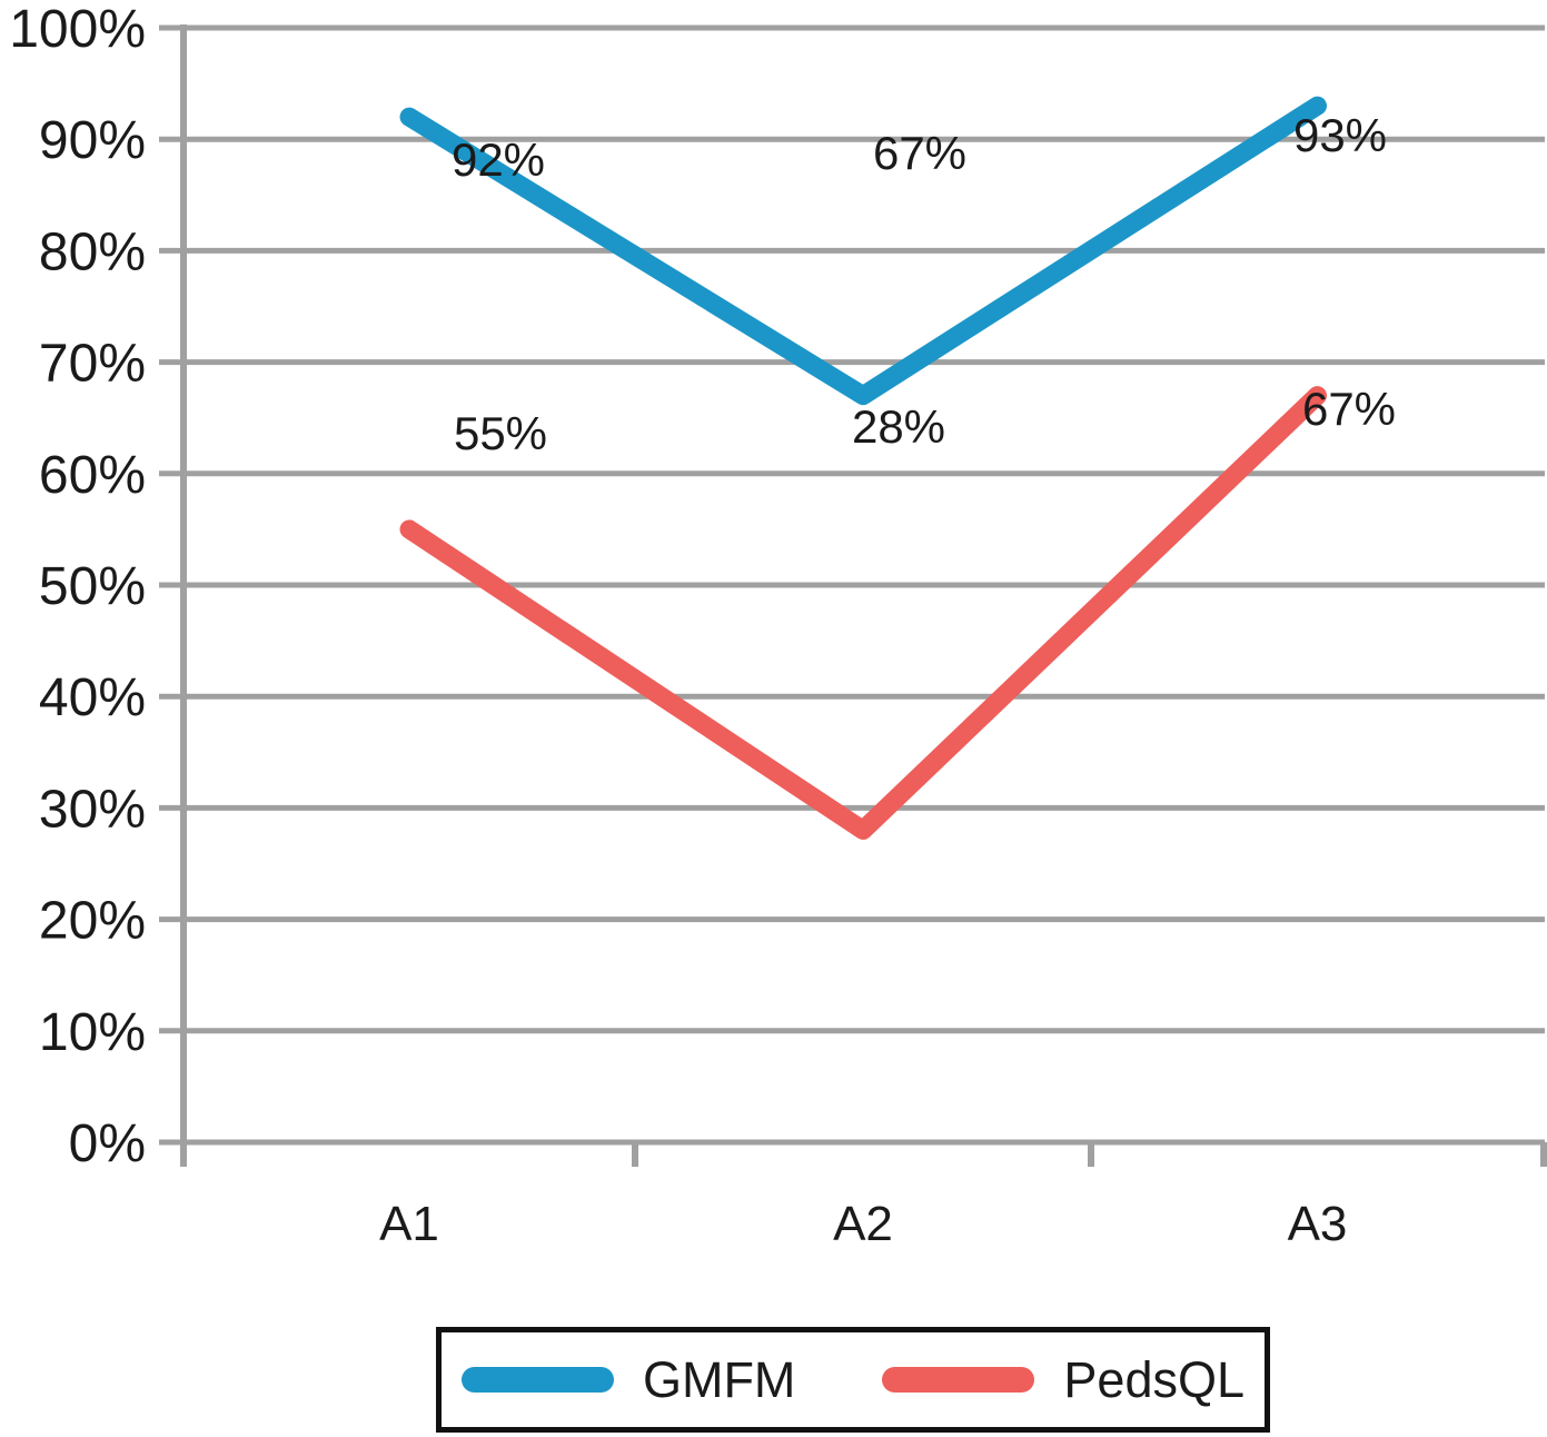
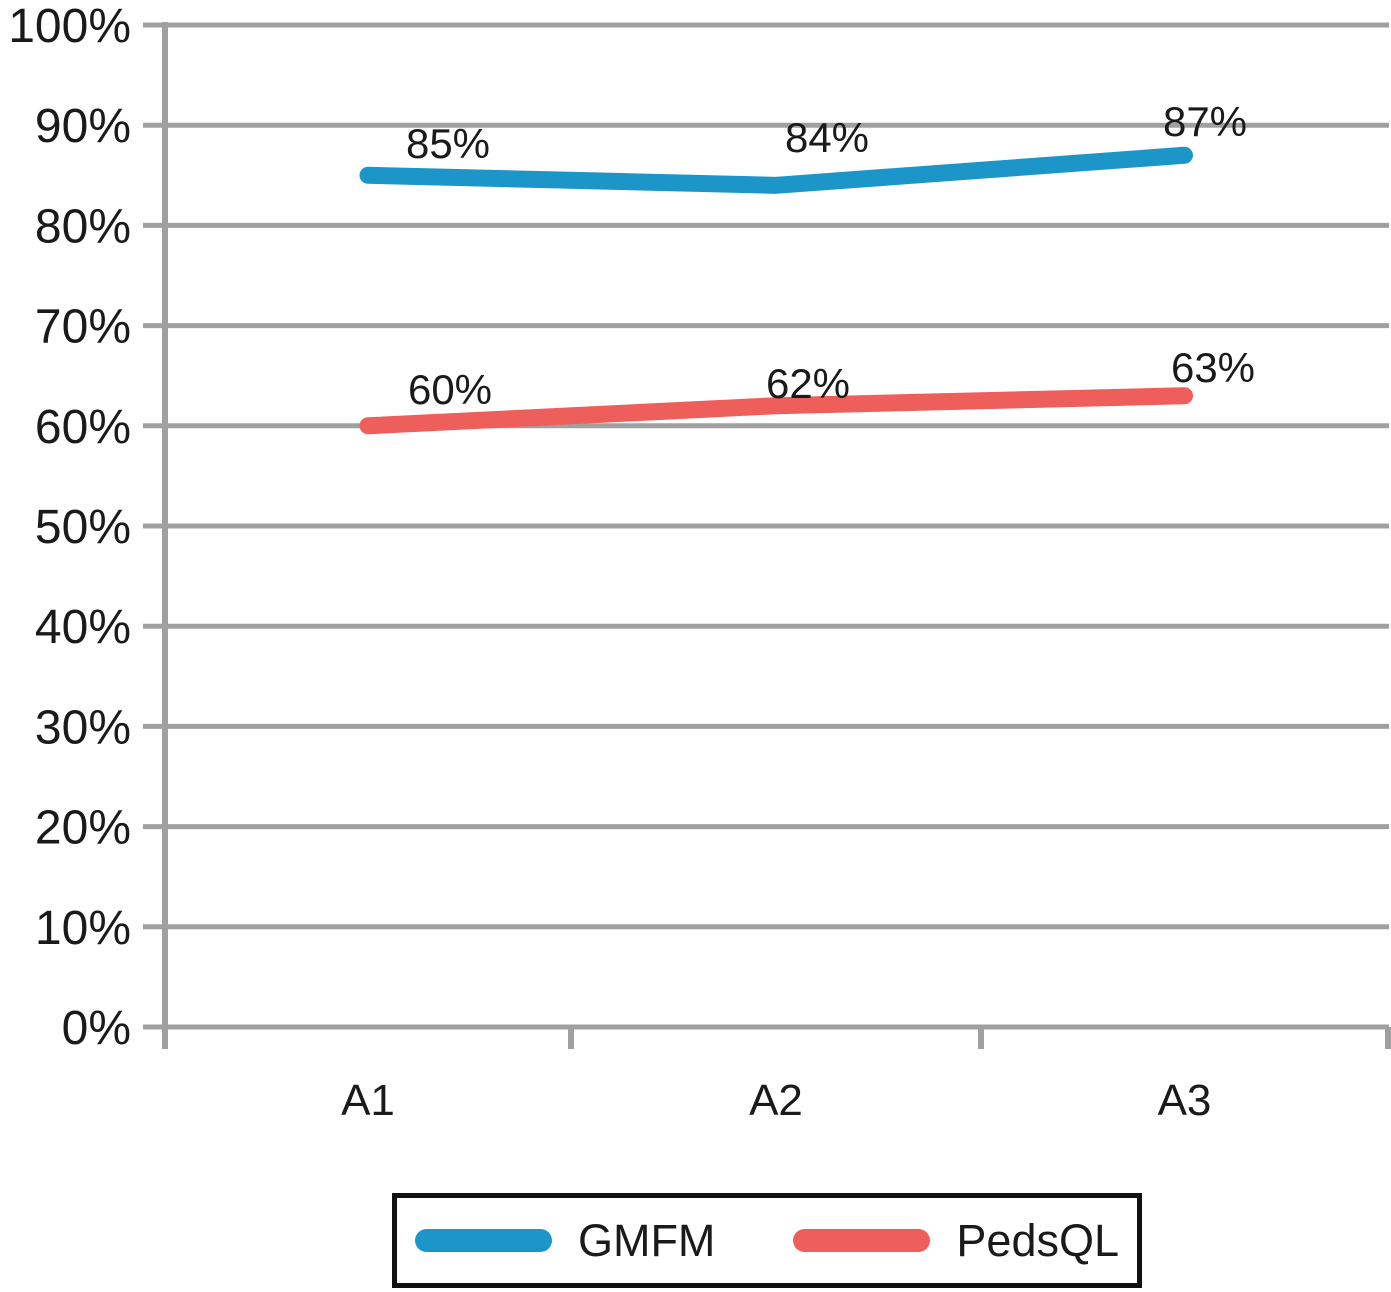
GMFM/A1: 92% -> 85%
PedsQL/A1: 55% -> 60%
GMFM/A2: 67% -> 84%
PedsQL/A2: 28% -> 62%
GMFM/A3: 93% -> 87%
PedsQL/A3: 67% -> 63%
